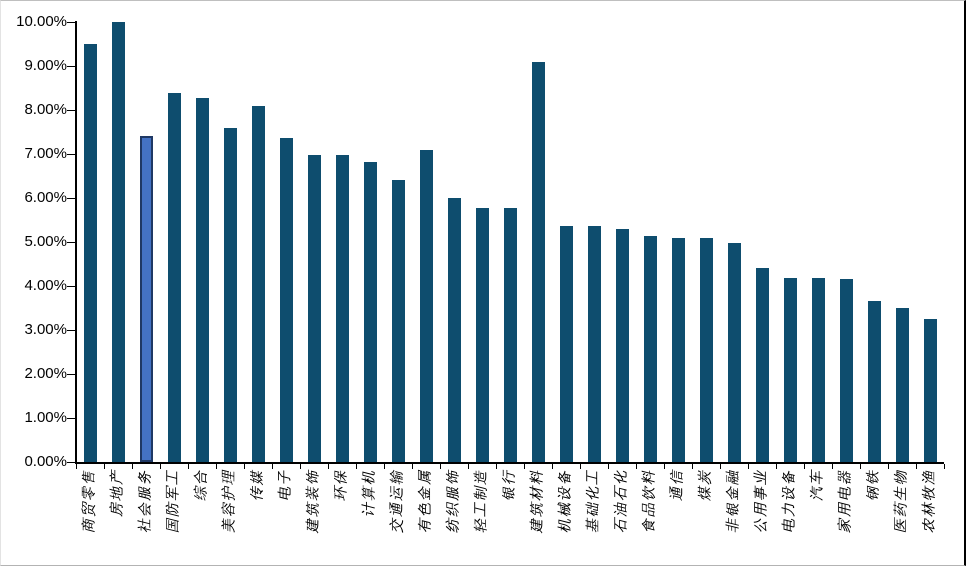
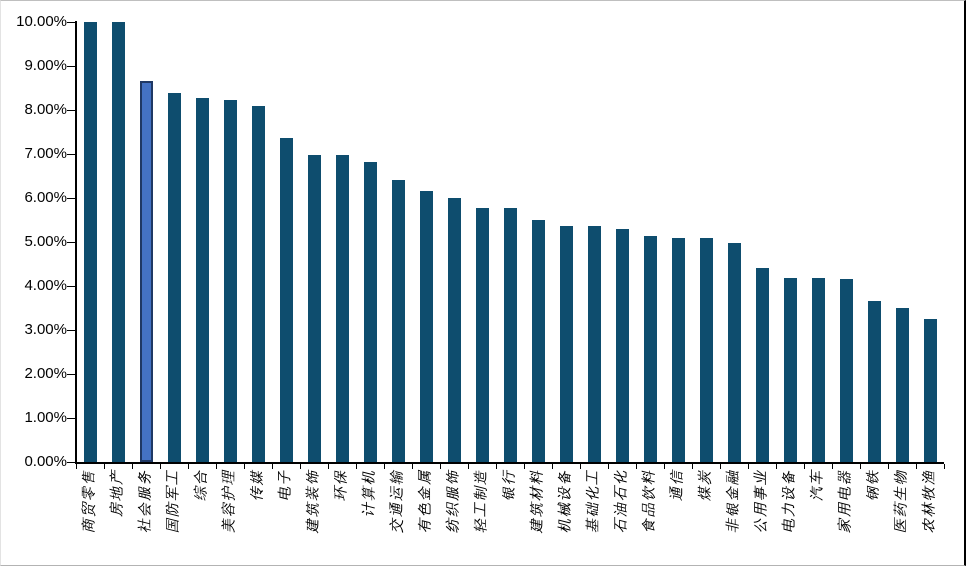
商贸零售: 9.5% -> 10.0%
社会服务: 7.4% -> 8.7%
美容护理: 7.6% -> 8.2%
有色金属: 7.1% -> 6.2%
建筑材料: 9.1% -> 5.5%
